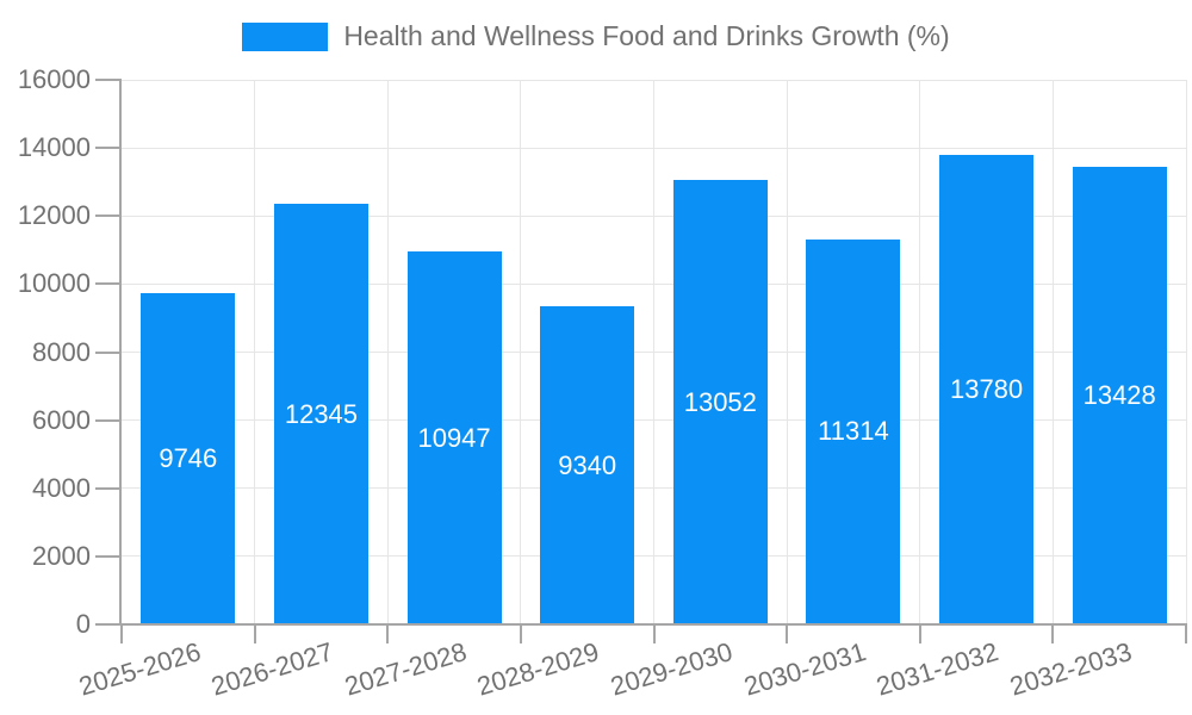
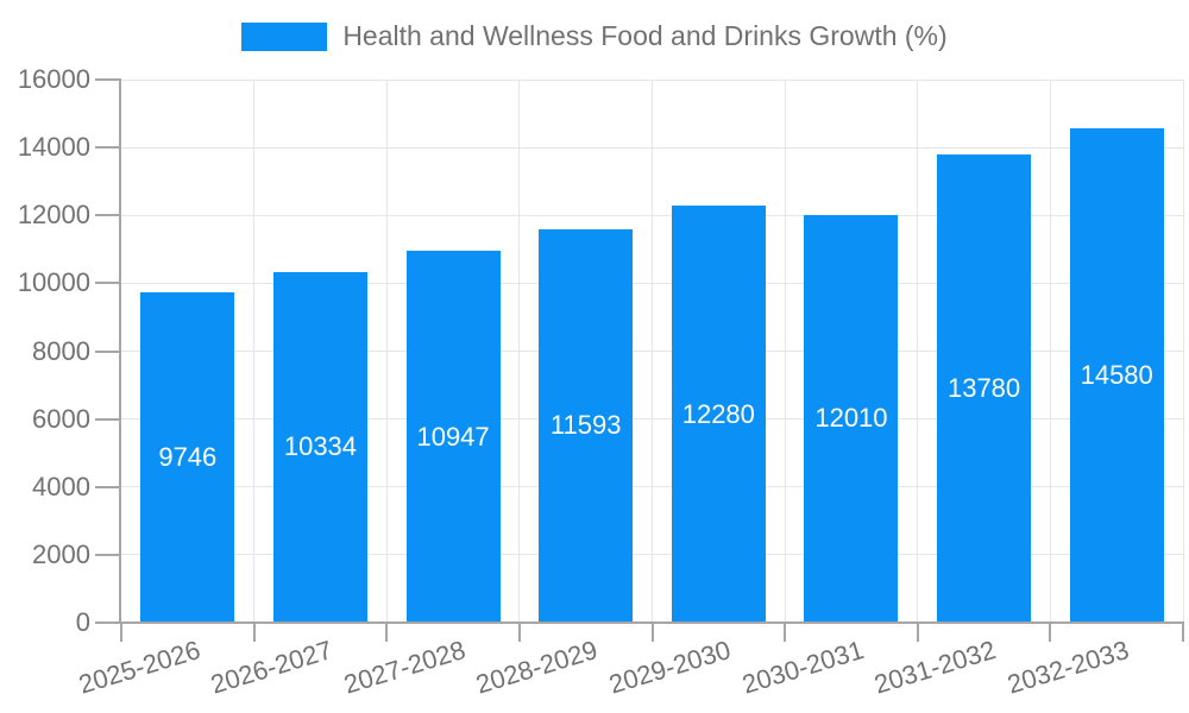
2026-2027: 12345 -> 10334
2028-2029: 9340 -> 11593
2029-2030: 13052 -> 12280
2030-2031: 11314 -> 12010
2032-2033: 13428 -> 14580
